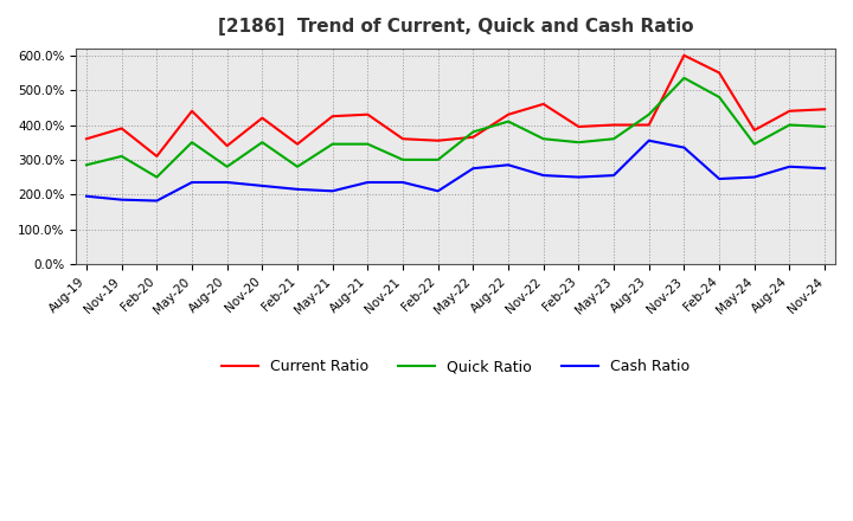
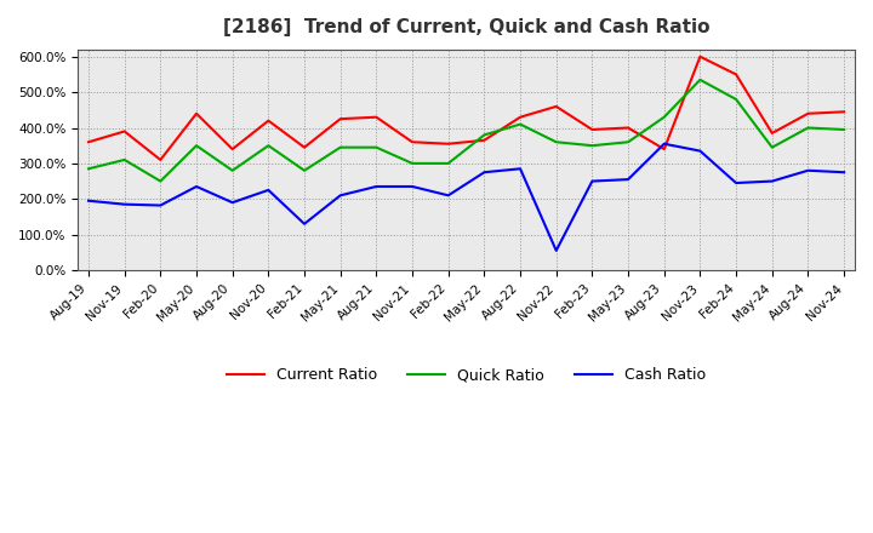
Cash Ratio/Aug-20: 235% -> 190%
Cash Ratio/Feb-21: 215% -> 130%
Cash Ratio/Nov-22: 255% -> 55%
Current Ratio/Aug-23: 400% -> 340%
